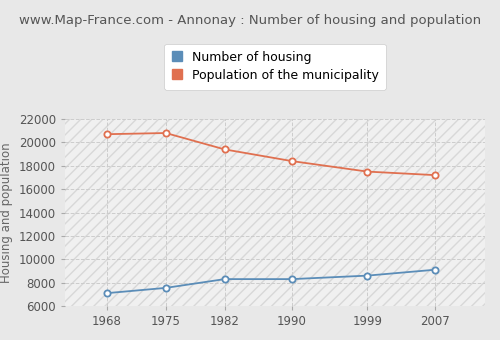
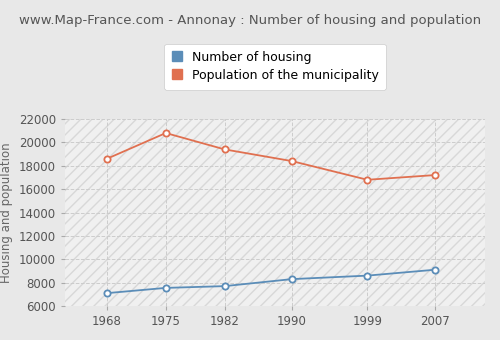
Population of the municipality/1968: 20700 -> 18600
Number of housing/1982: 8300 -> 7700
Population of the municipality/1999: 17500 -> 16800
